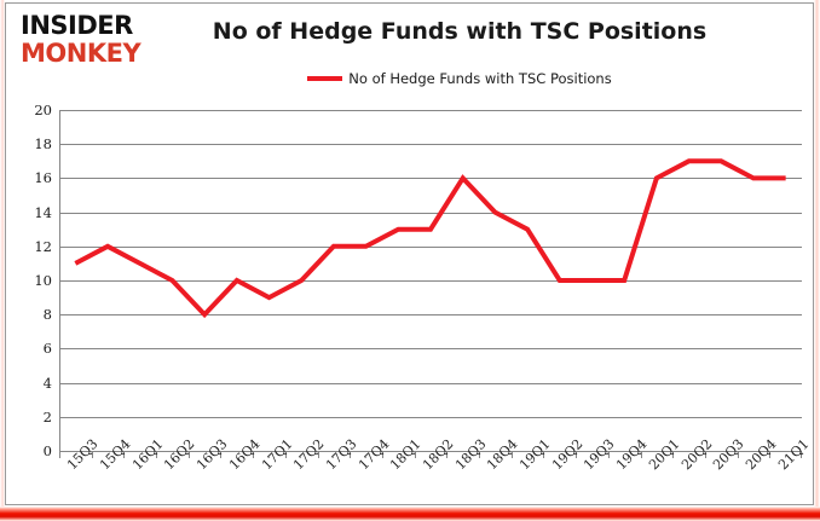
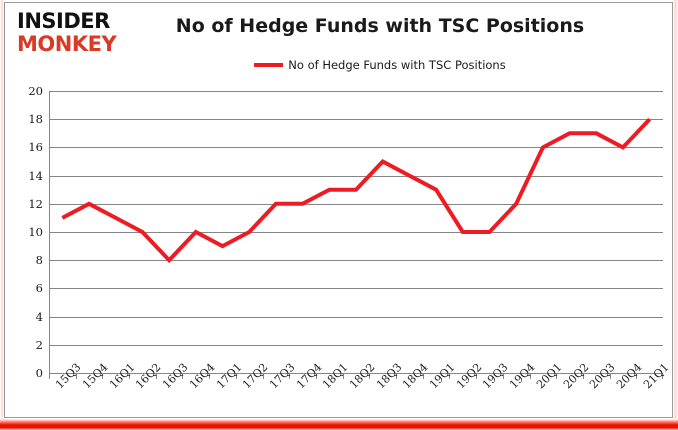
18Q3: 16 -> 15
19Q4: 10 -> 12
21Q1: 16 -> 18
